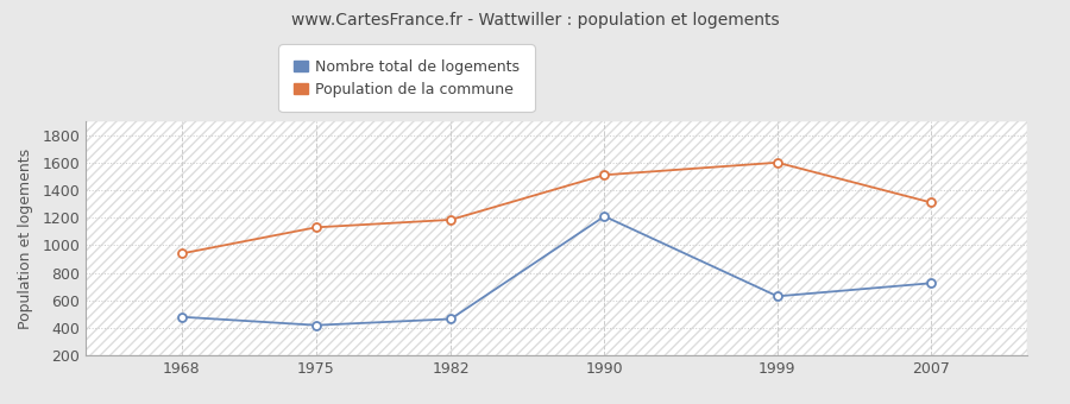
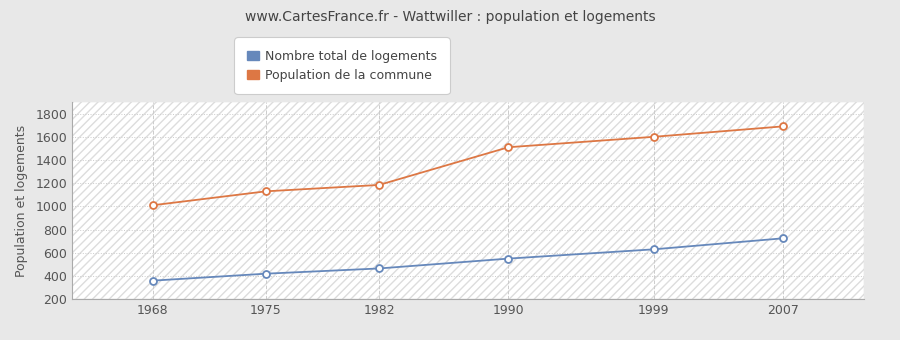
Nombre total de logements/1968: 480 -> 360
Population de la commune/1968: 940 -> 1010
Nombre total de logements/1990: 1210 -> 550
Population de la commune/2007: 1310 -> 1690
